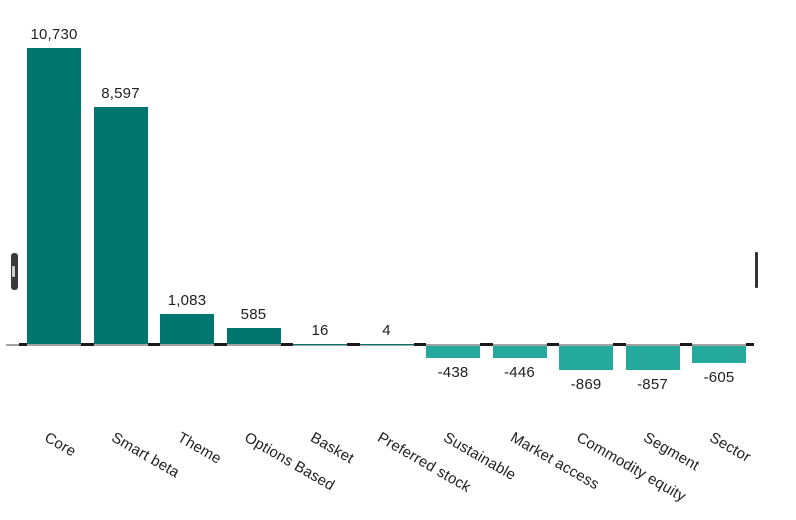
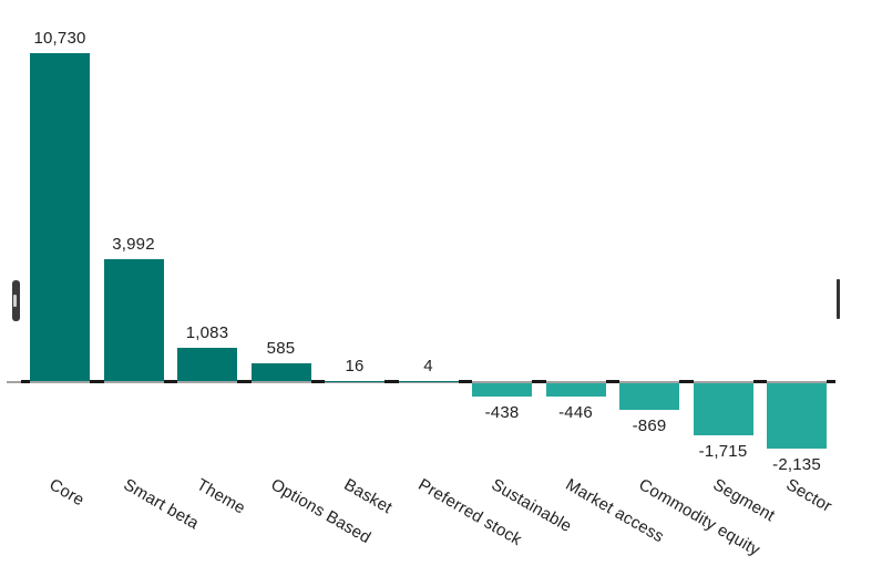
Smart beta: 8,597 -> 3,992
Segment: -857 -> -1,715
Sector: -605 -> -2,135
